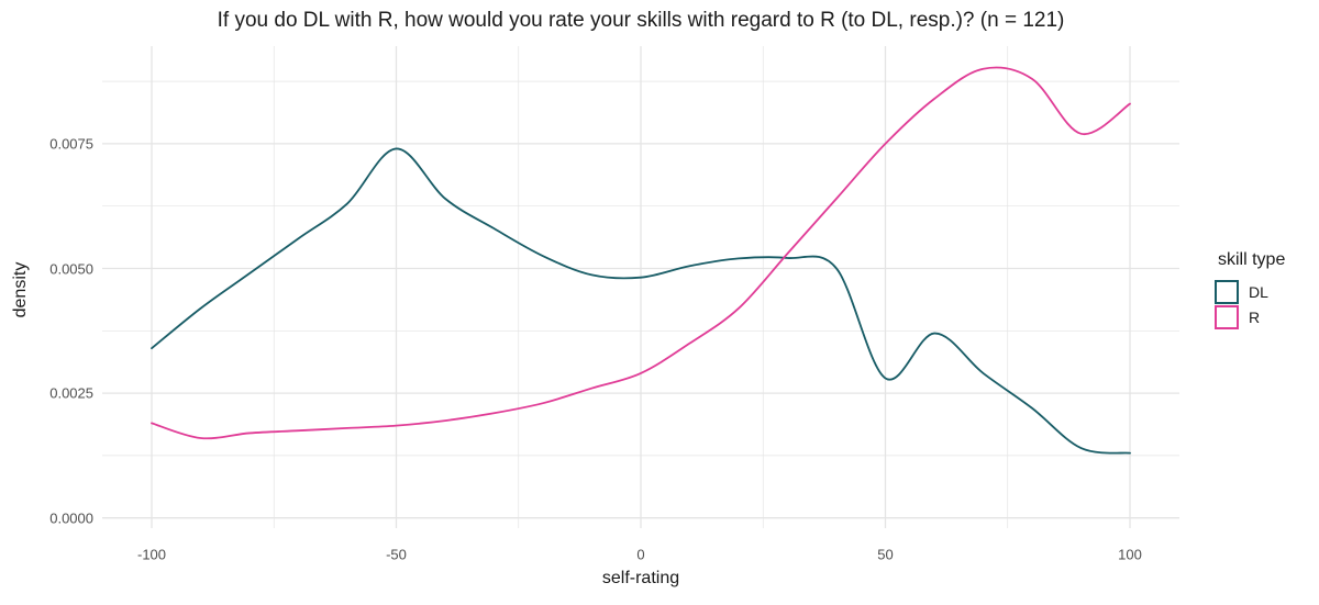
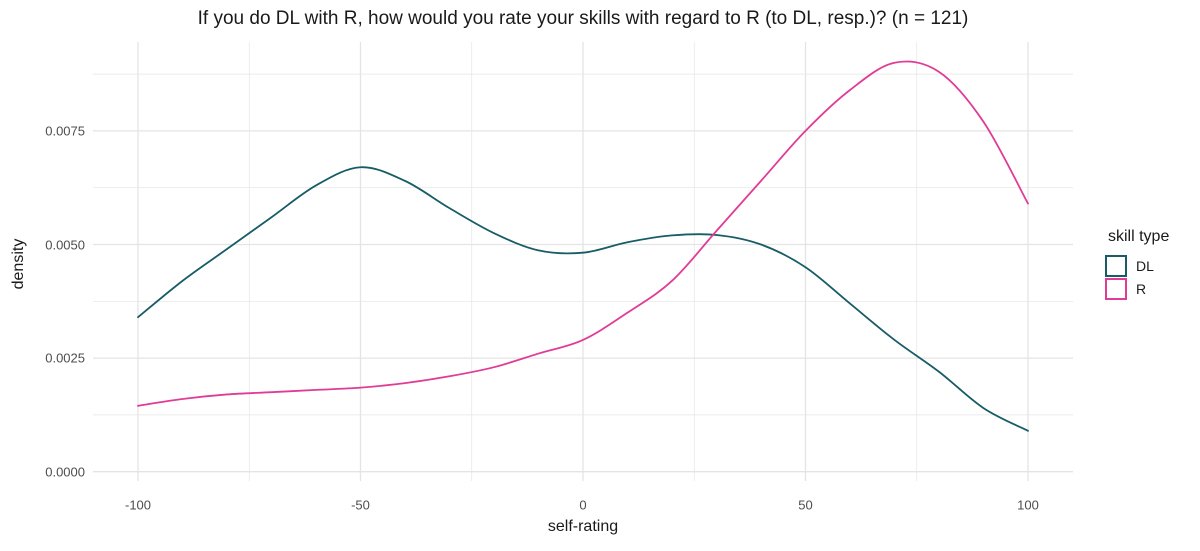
R/-100: 0.0019 -> 0.0014
DL/-50: 0.0074 -> 0.0067
DL/50: 0.0028 -> 0.0045
DL/100: 0.0013 -> 0.0009
R/100: 0.0083 -> 0.0059
